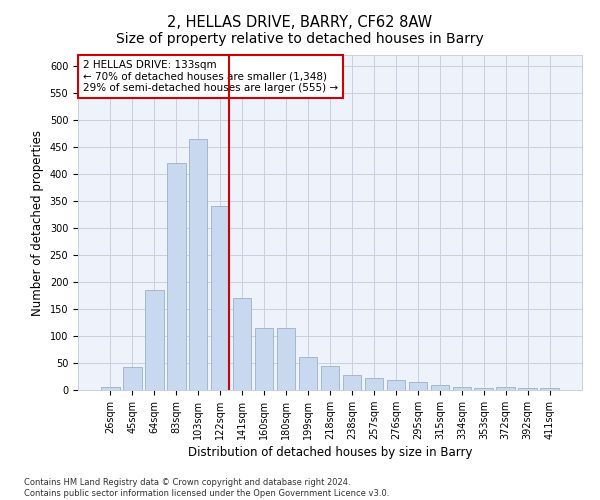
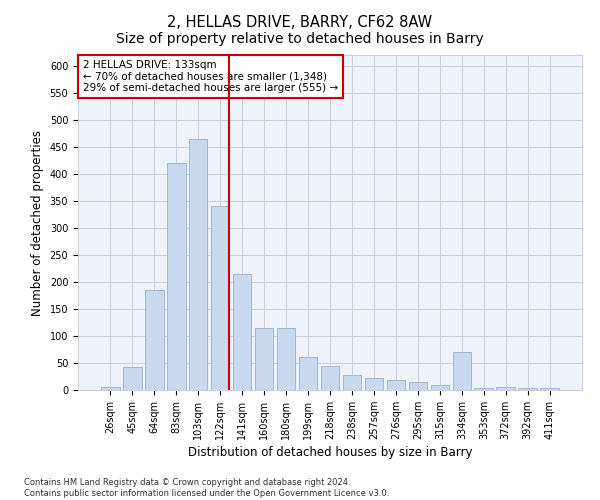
141sqm: 170 -> 214
334sqm: 5 -> 70
